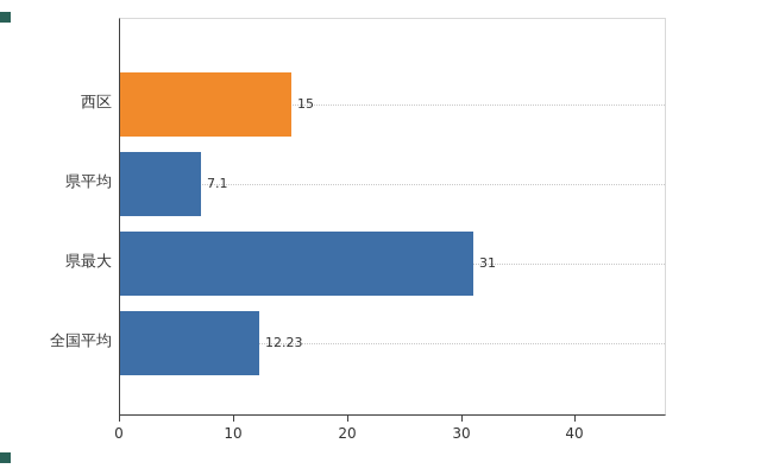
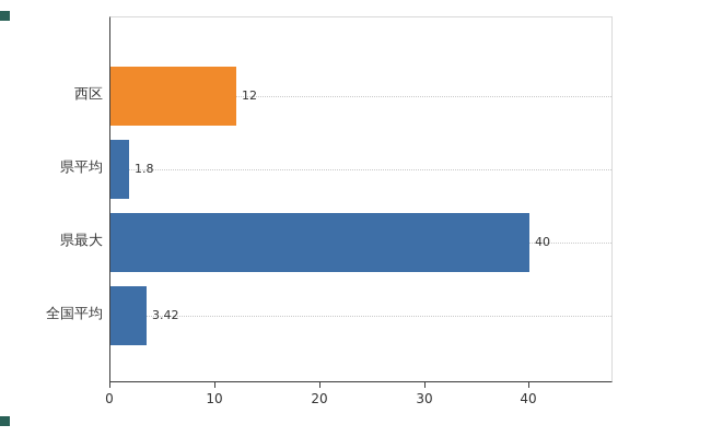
西区: 15 -> 12
県平均: 7.1 -> 1.8
県最大: 31 -> 40
全国平均: 12.23 -> 3.42
